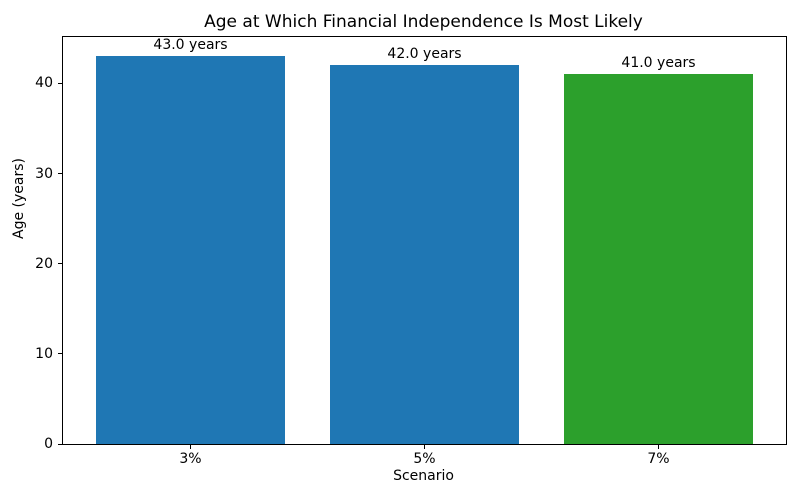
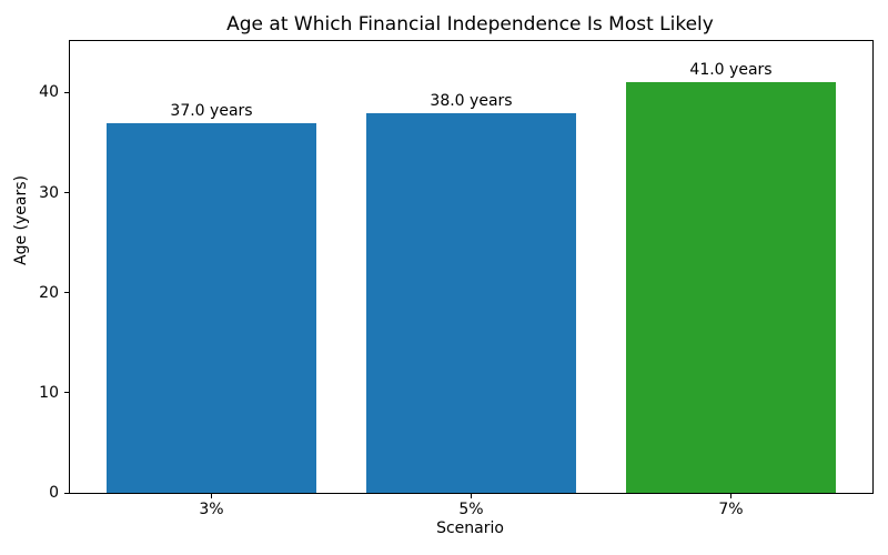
3%: 43.0 -> 37.0
5%: 42.0 -> 38.0
